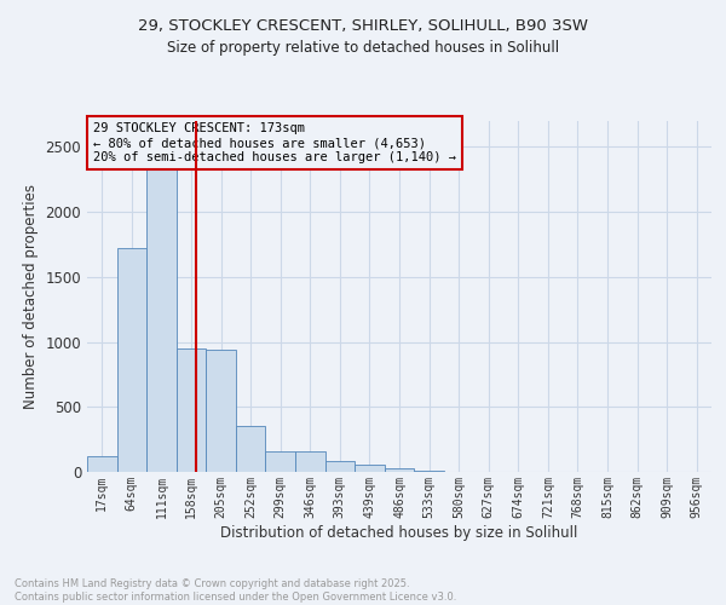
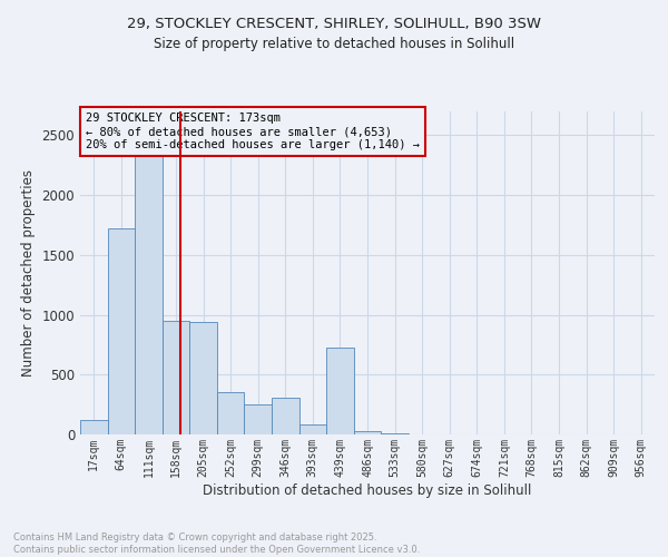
299sqm: 160 -> 250
346sqm: 160 -> 310
439sqm: 60 -> 730
